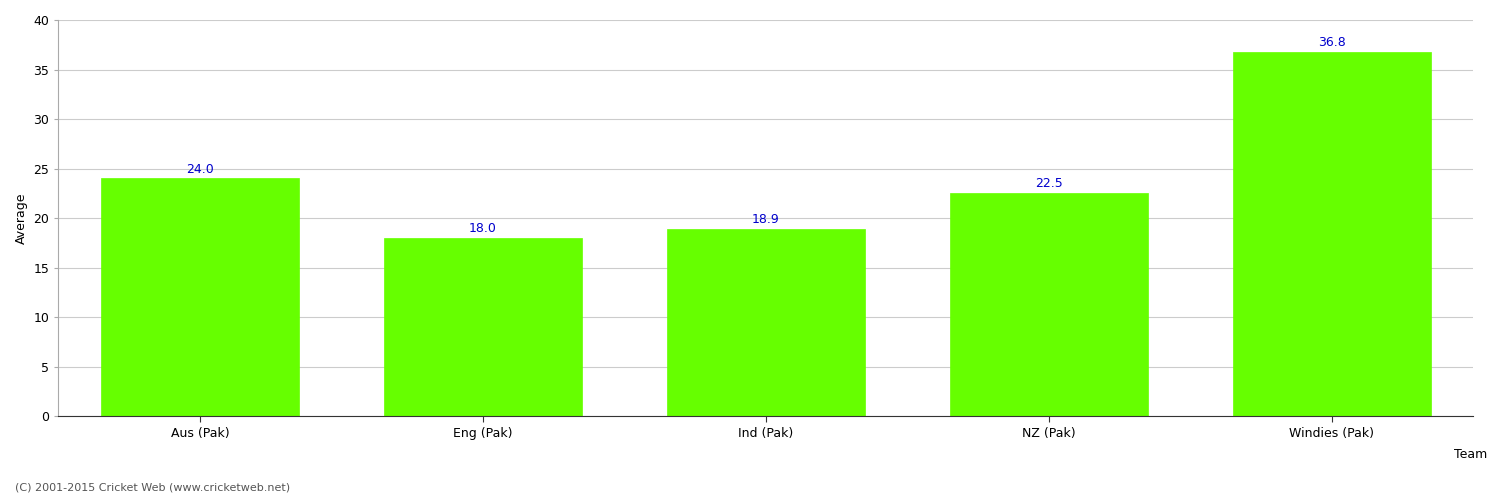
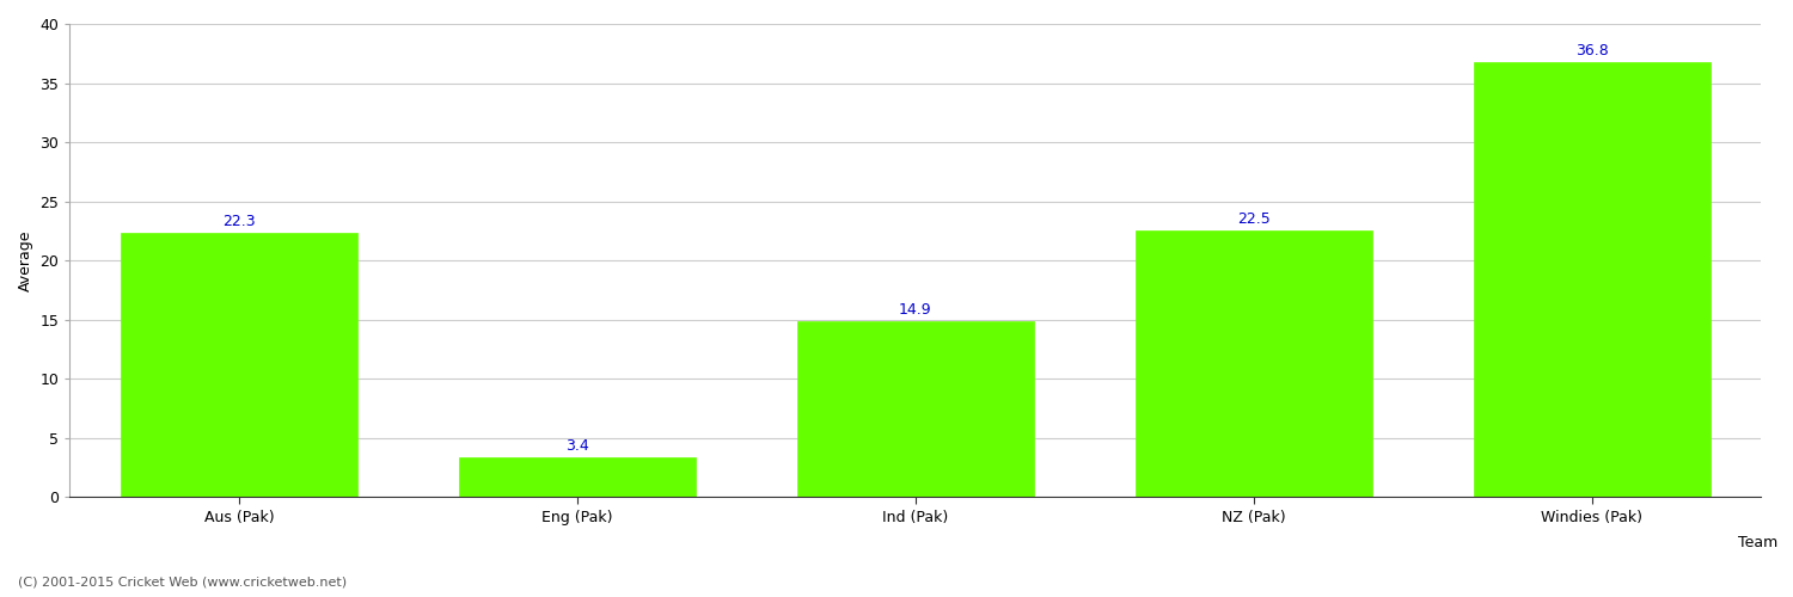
Aus (Pak): 24.0 -> 22.3
Eng (Pak): 18.0 -> 3.4
Ind (Pak): 18.9 -> 14.9
